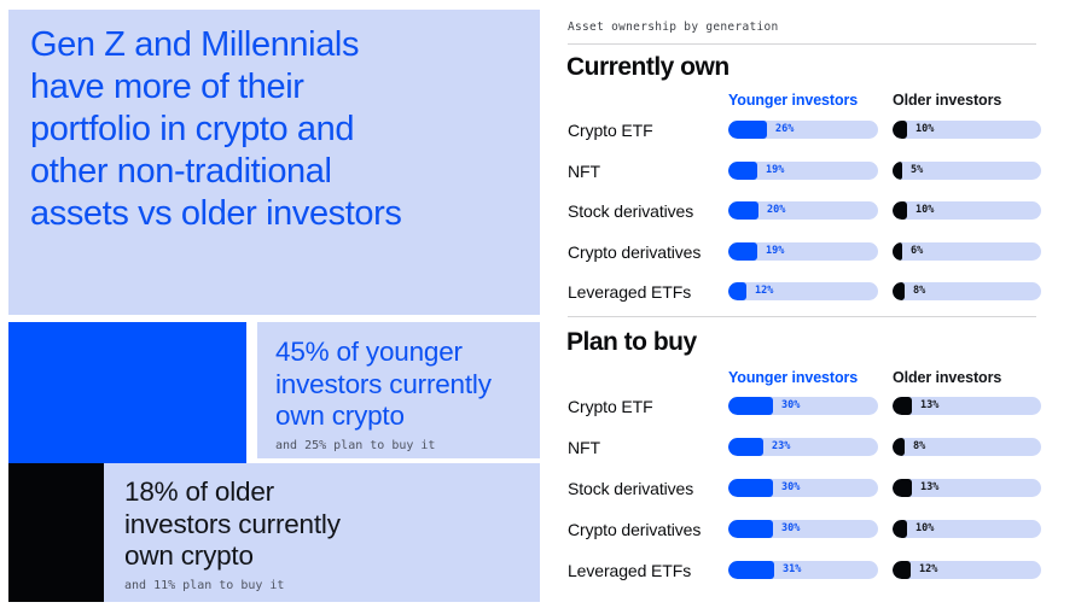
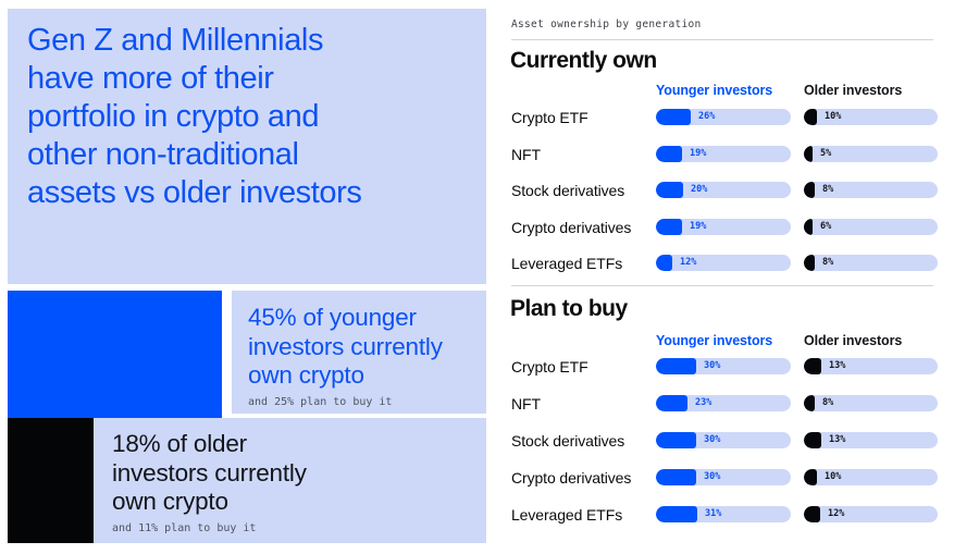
Currently own/Older investors/Stock derivatives: 10% -> 8%
